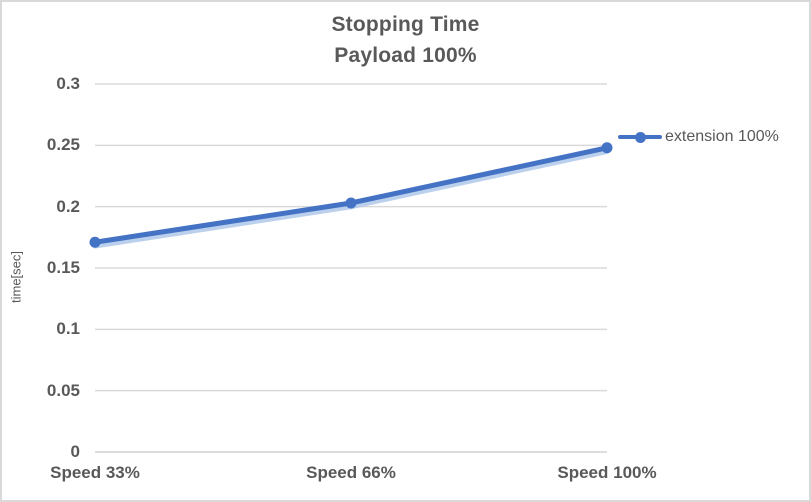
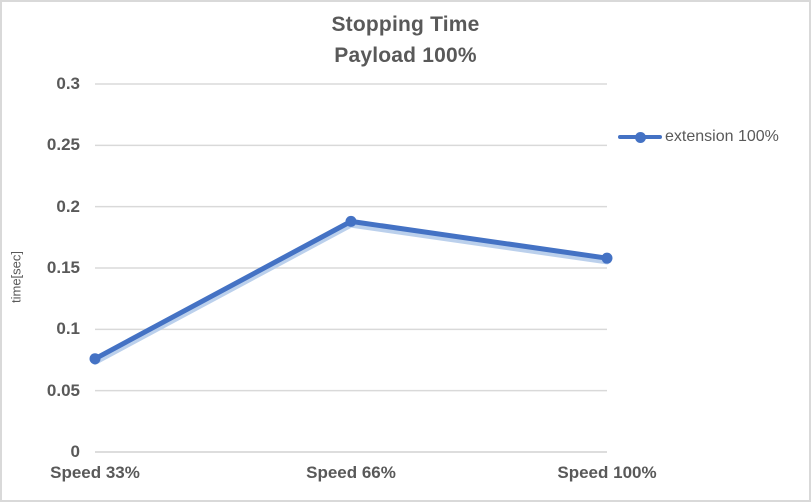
Speed 33%: 0.171 -> 0.076
Speed 66%: 0.203 -> 0.188
Speed 100%: 0.248 -> 0.158
